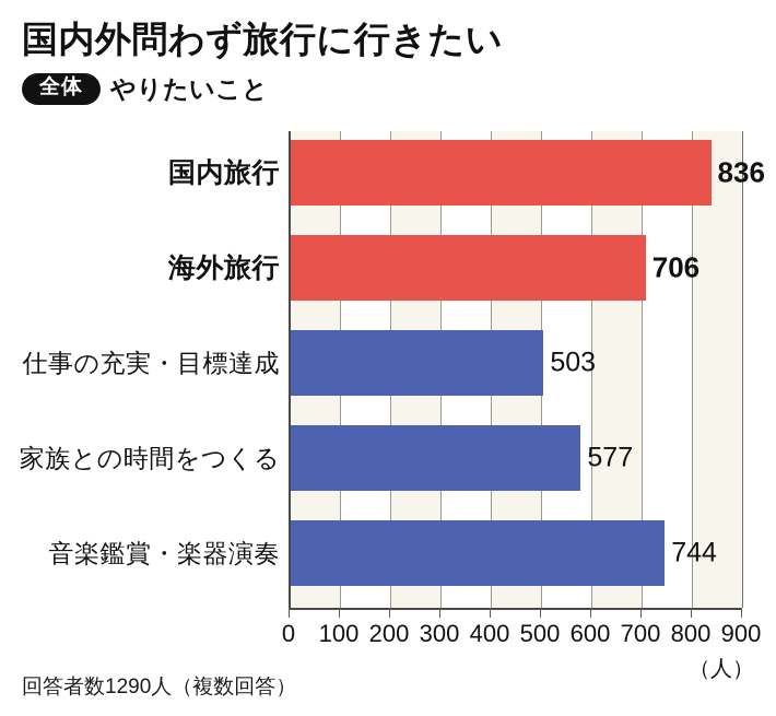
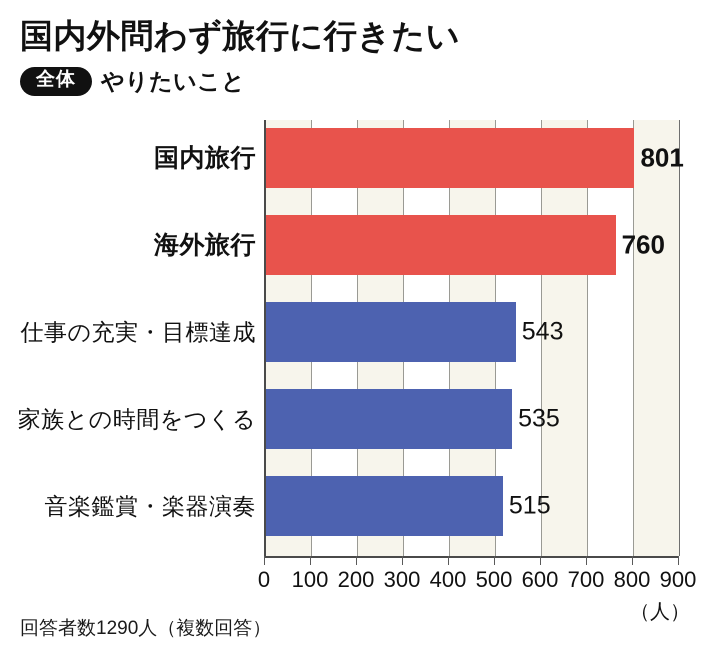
国内旅行: 836 -> 801
海外旅行: 706 -> 760
仕事の充実・目標達成: 503 -> 543
家族との時間をつくる: 577 -> 535
音楽鑑賞・楽器演奏: 744 -> 515
